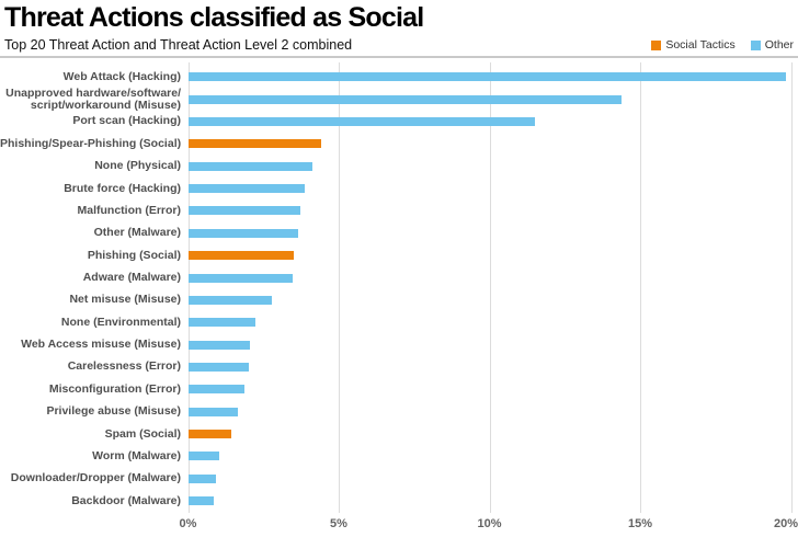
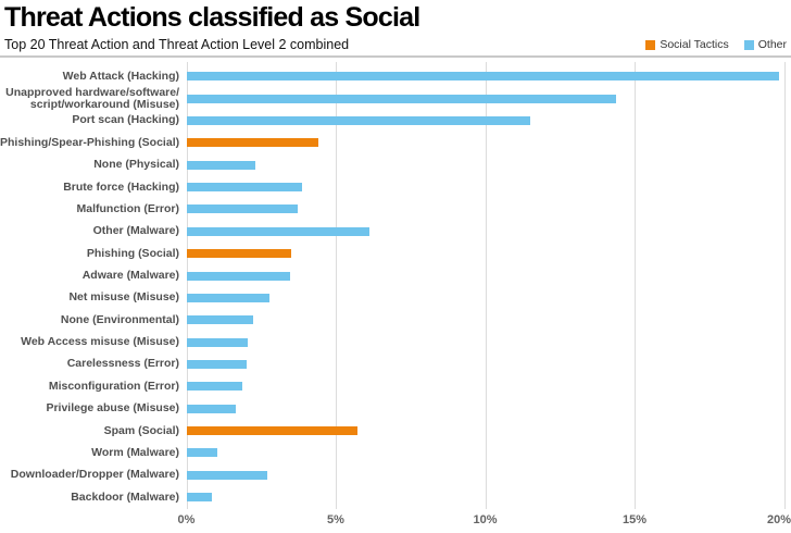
None (Physical): 4.1% -> 2.3%
Other (Malware): 3.6% -> 6.1%
Spam (Social): 1.4% -> 5.7%
Downloader/Dropper (Malware): 0.9% -> 2.7%
